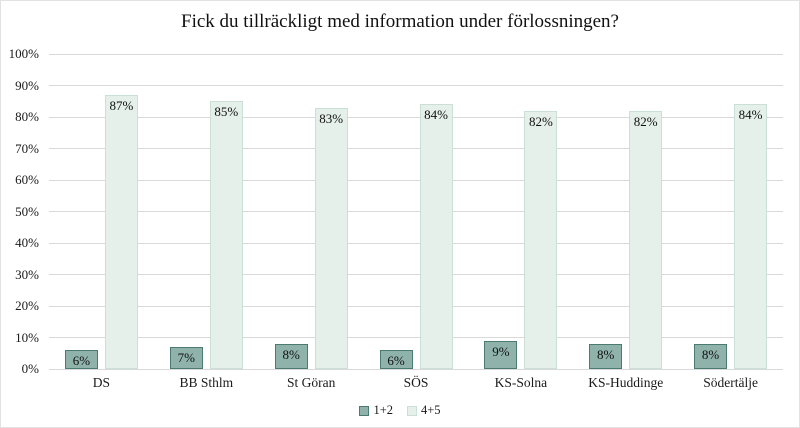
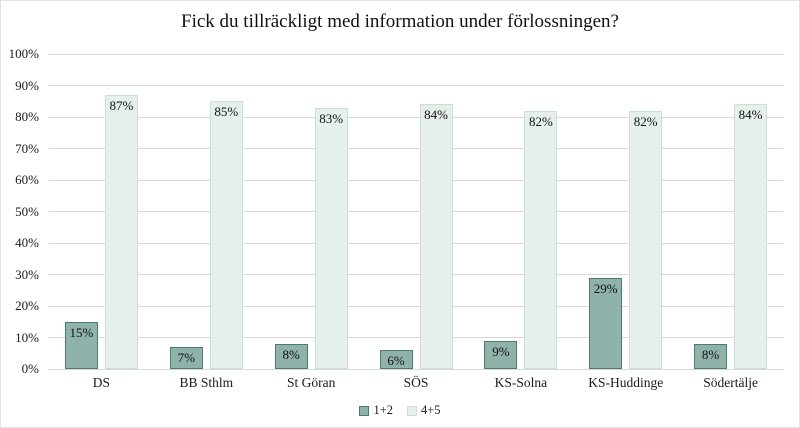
1+2/DS: 6% -> 15%
1+2/KS-Huddinge: 8% -> 29%
